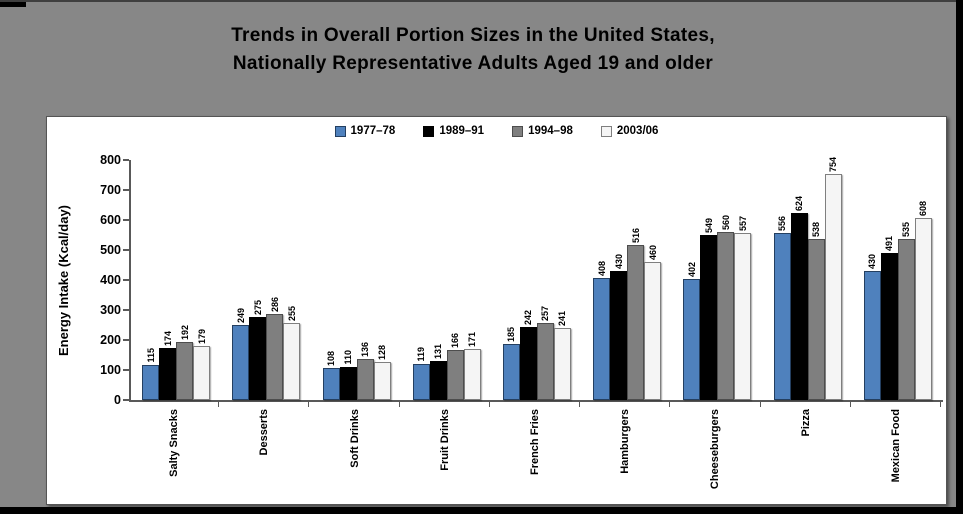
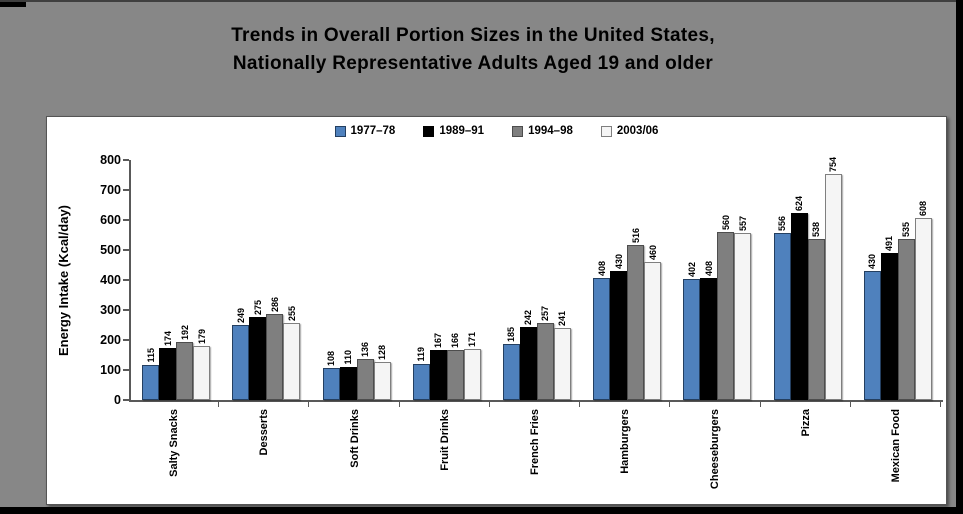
1989–91/Fruit Drinks: 131 -> 167
1989–91/Cheeseburgers: 549 -> 408
